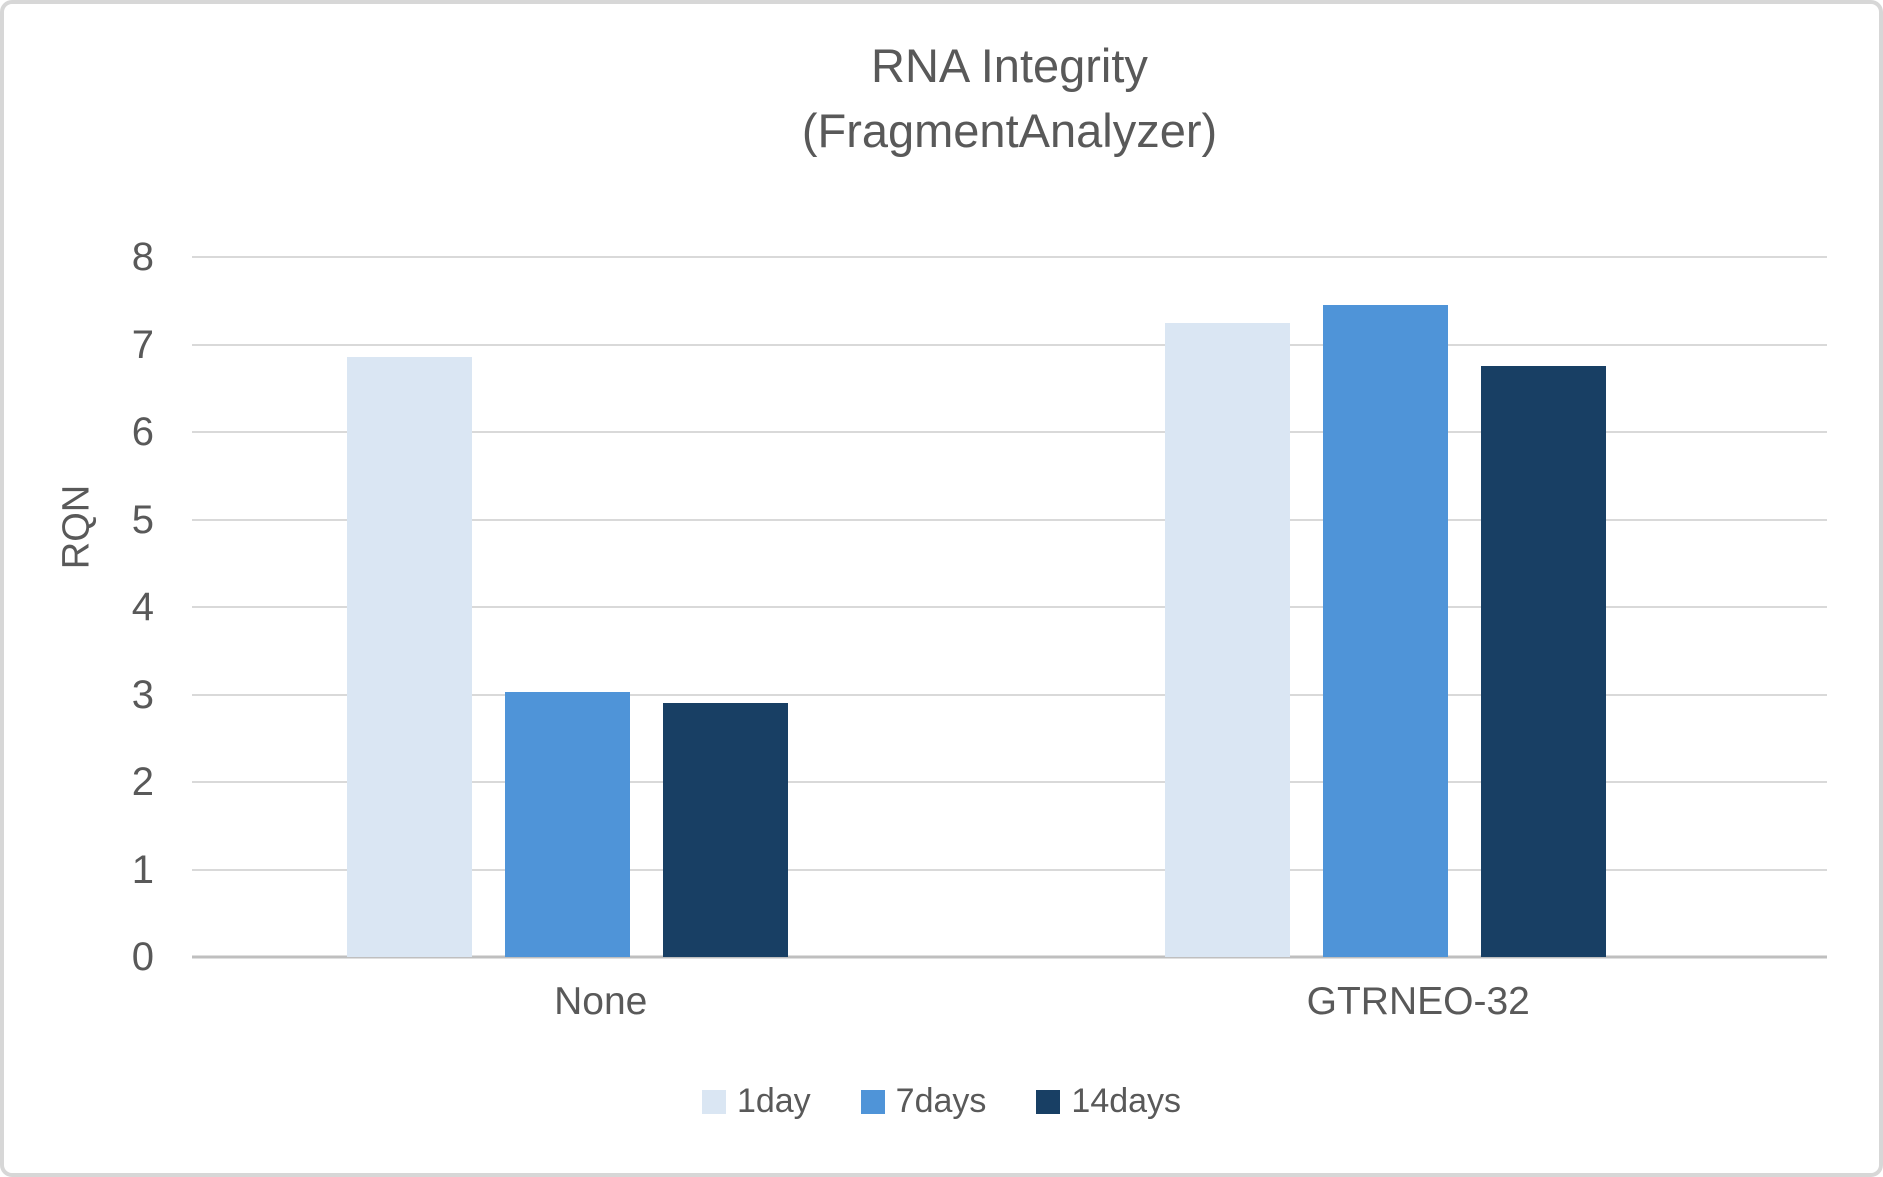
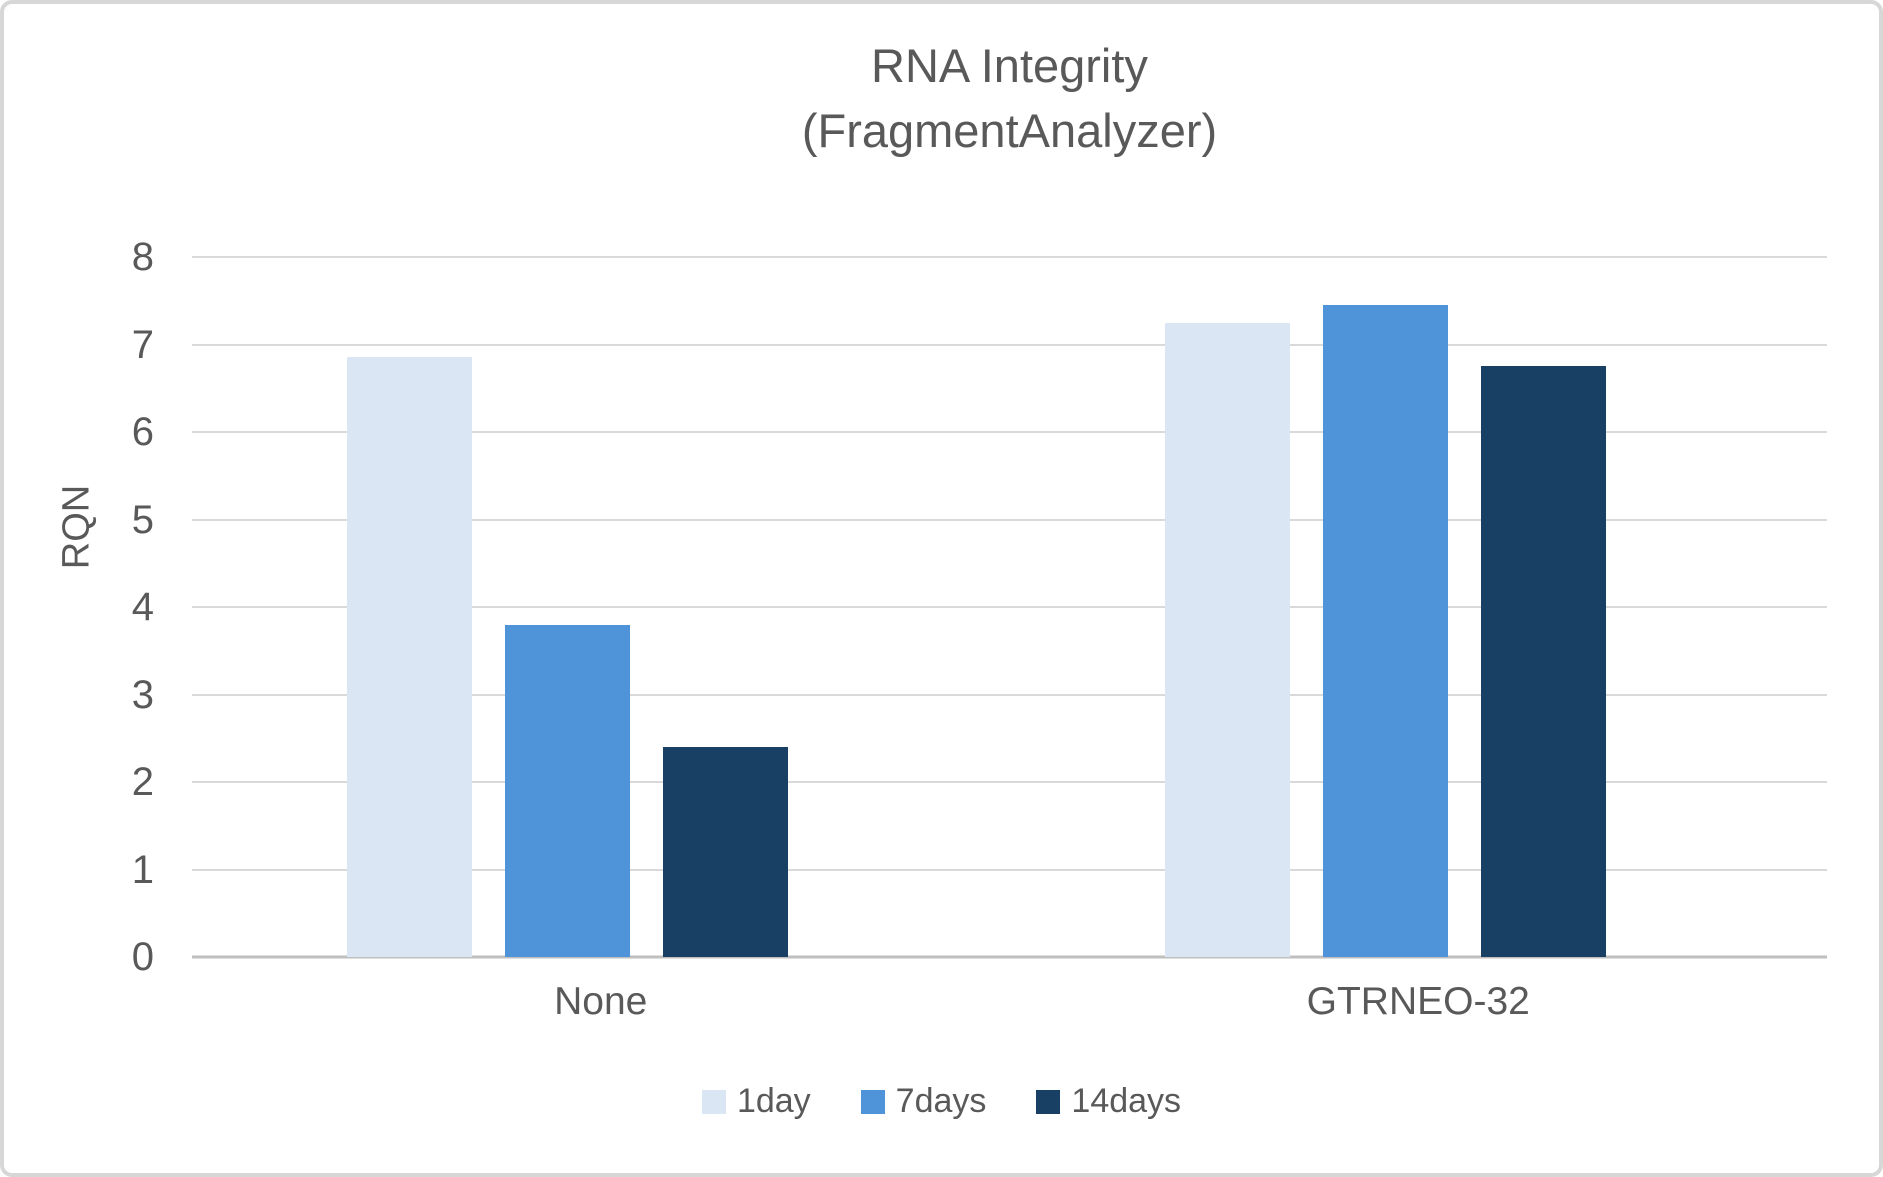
7days/None: 3.0 -> 3.8
14days/None: 2.9 -> 2.4
